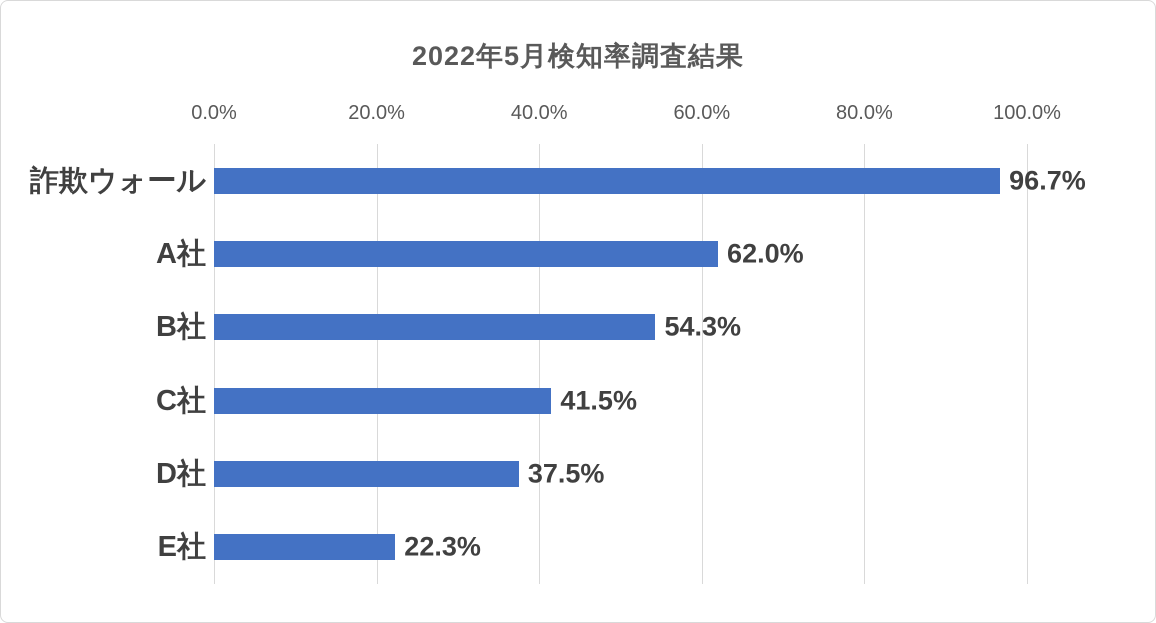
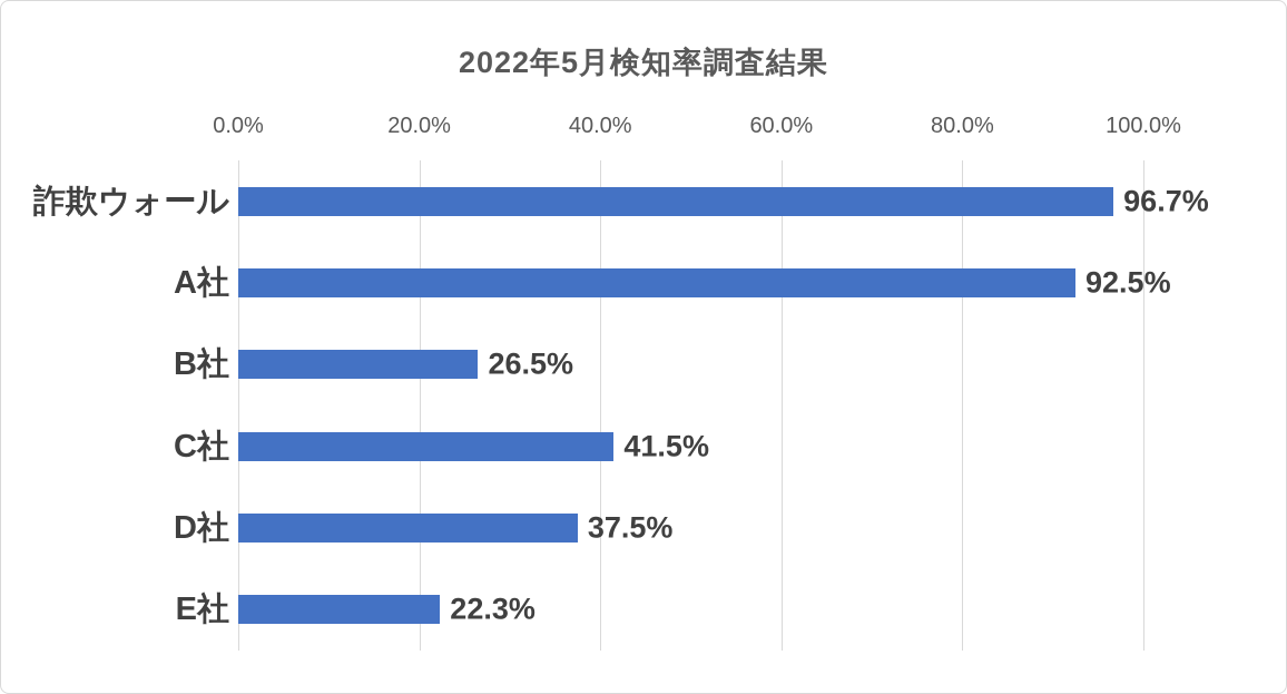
A社: 62.0% -> 92.5%
B社: 54.3% -> 26.5%
